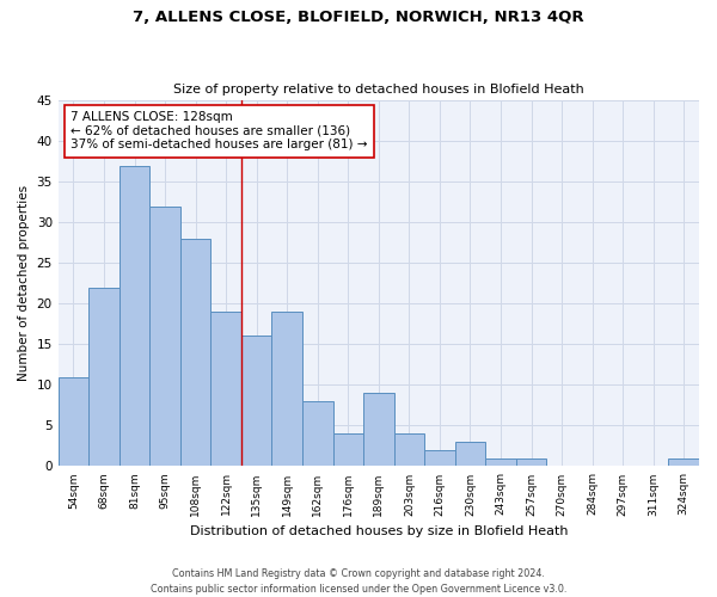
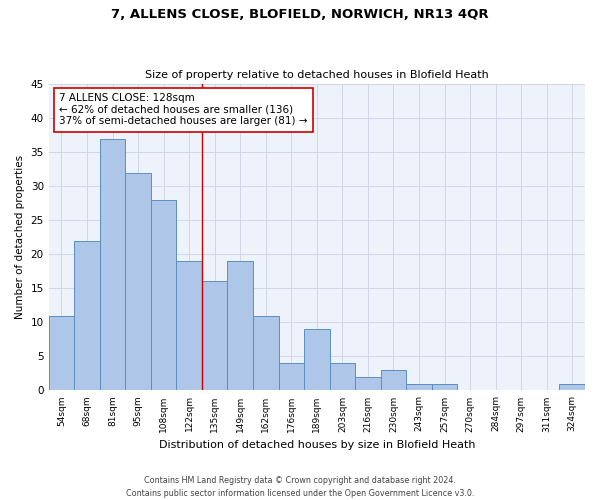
162sqm: 8 -> 11
